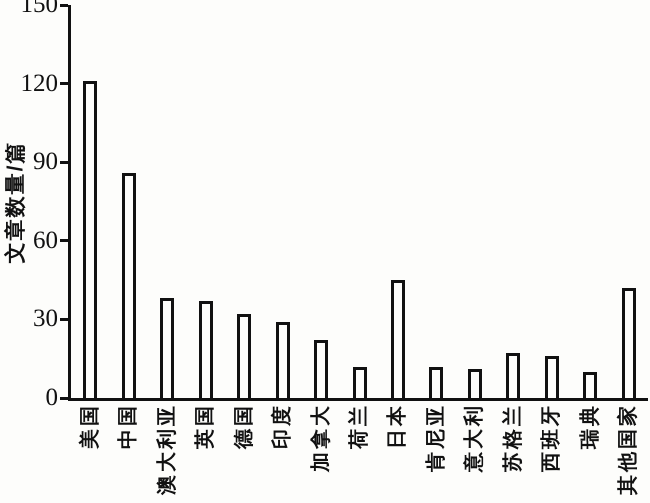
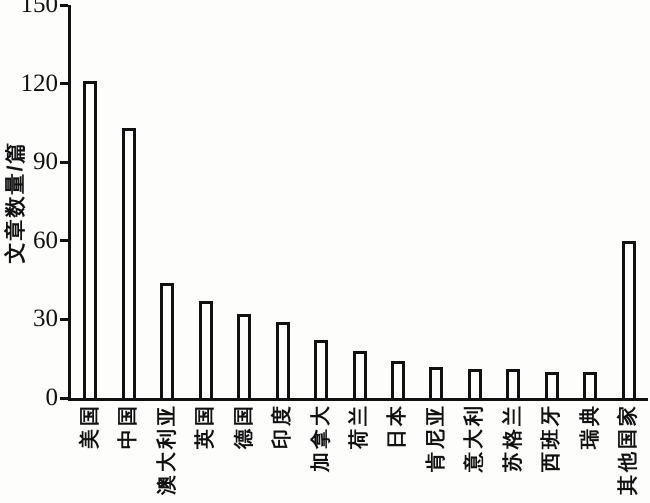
中国: 86 -> 103
澳大利亚: 38 -> 44
荷兰: 12 -> 18
日本: 45 -> 14
苏格兰: 17 -> 11
西班牙: 16 -> 10
其他国家: 42 -> 60
